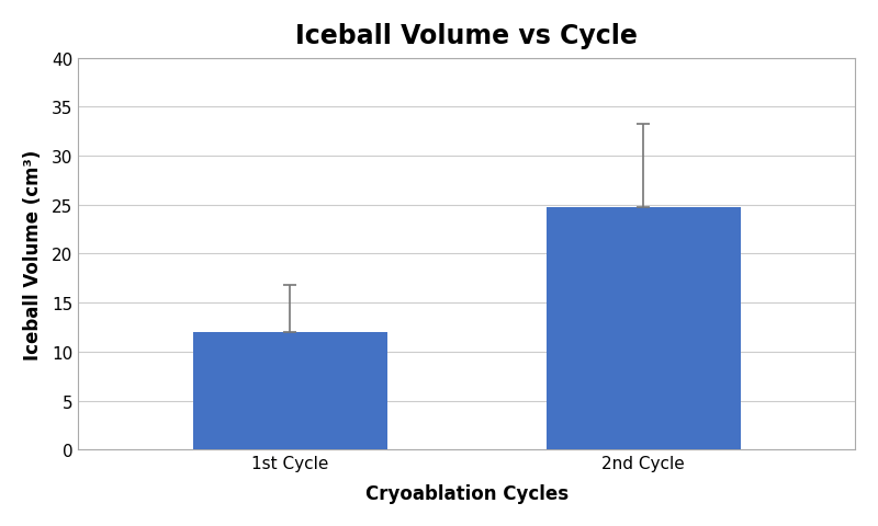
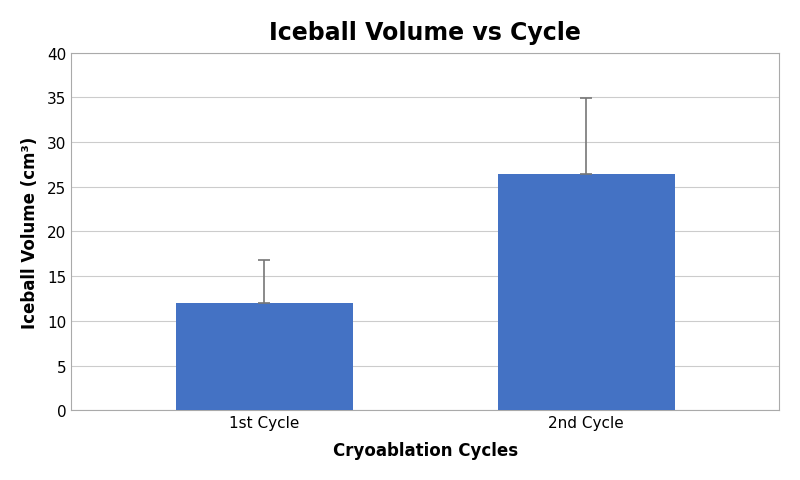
2nd Cycle: 24.8 -> 26.4
